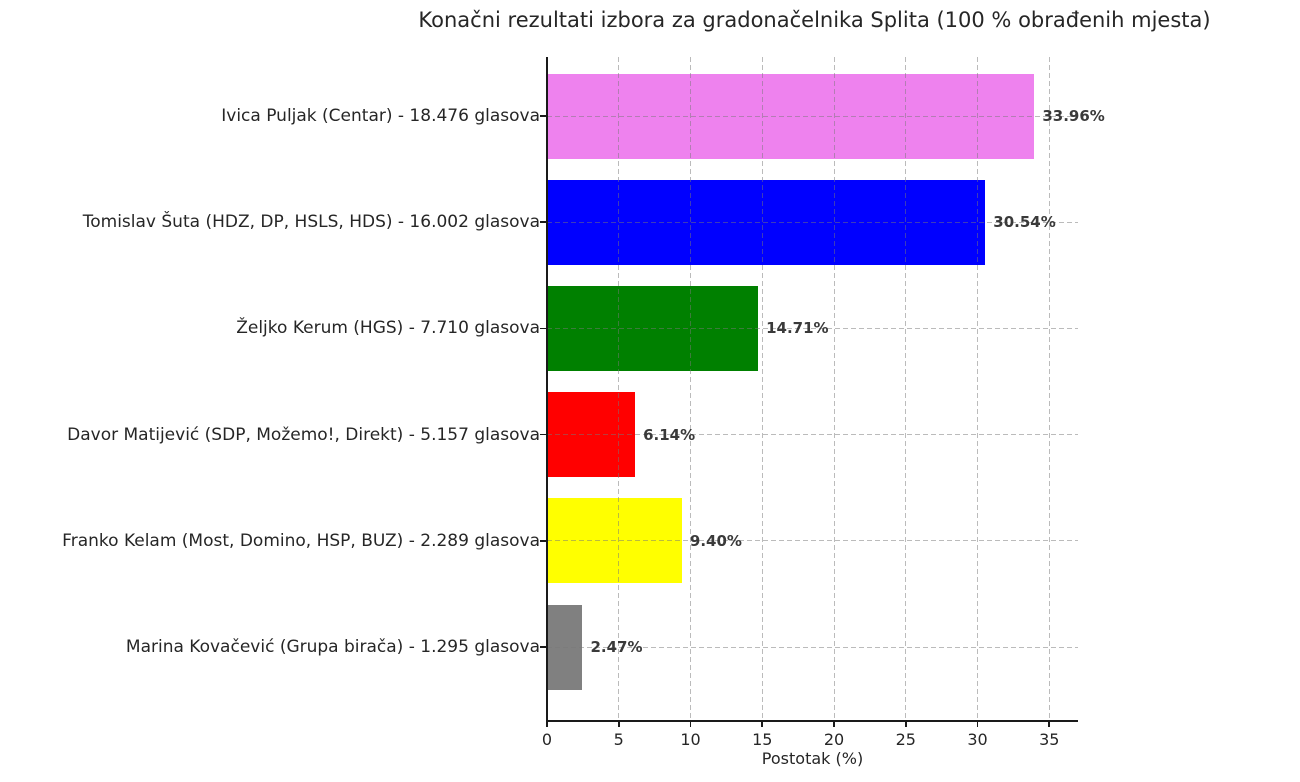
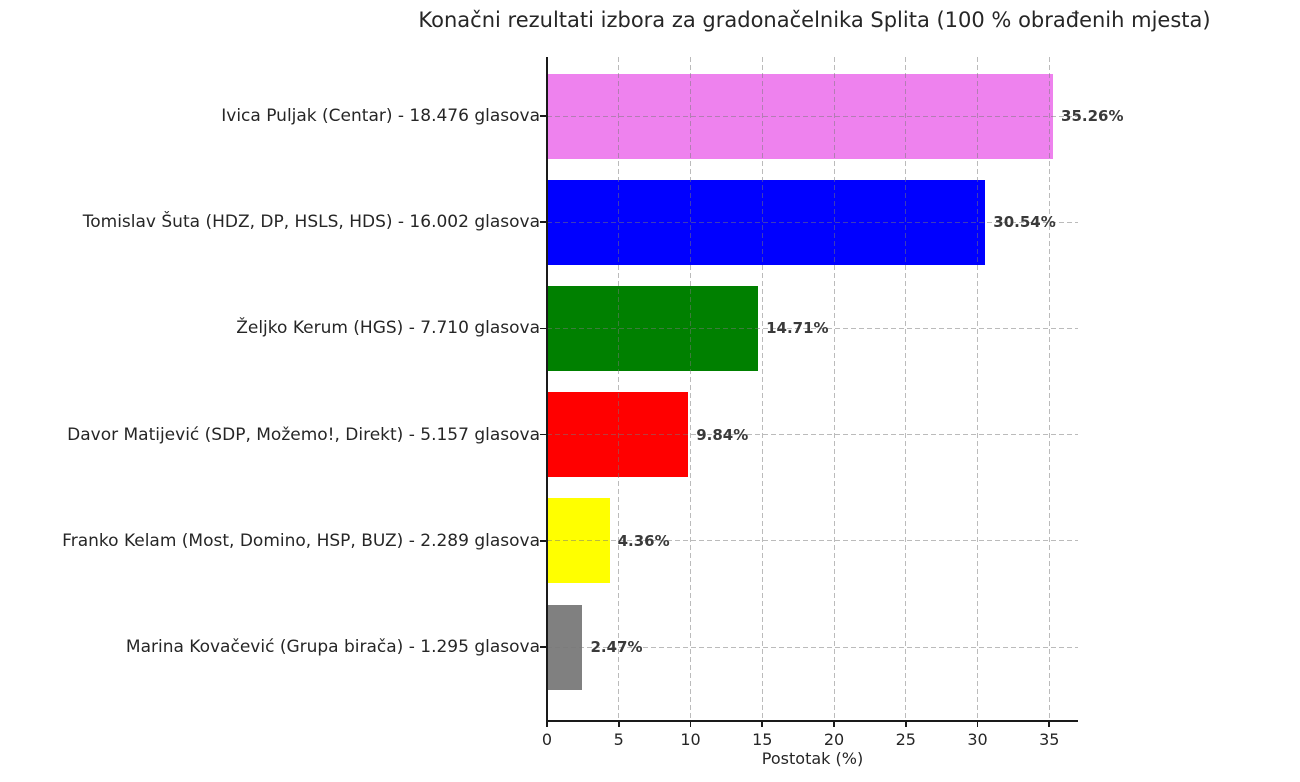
Ivica Puljak (Centar) - 18.476 glasova: 33.96% -> 35.26%
Davor Matijević (SDP, Možemo!, Direkt) - 5.157 glasova: 6.14% -> 9.84%
Franko Kelam (Most, Domino, HSP, BUZ) - 2.289 glasova: 9.40% -> 4.36%
